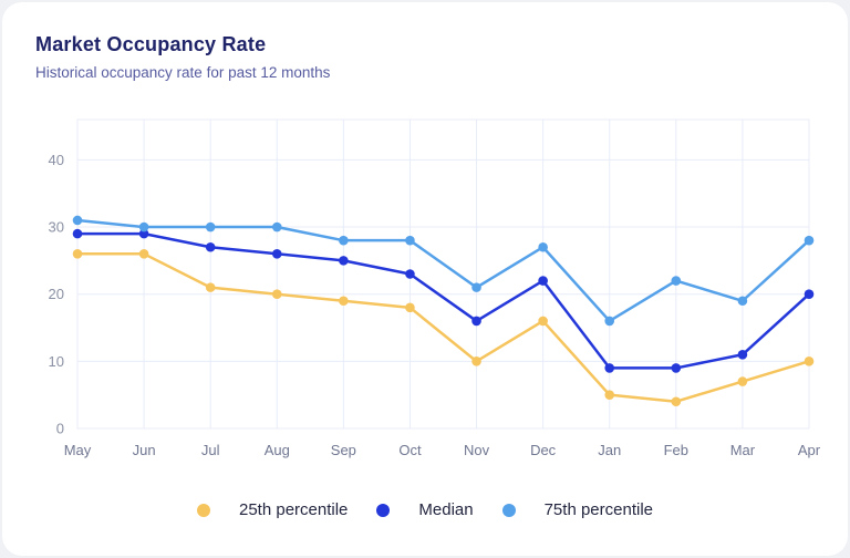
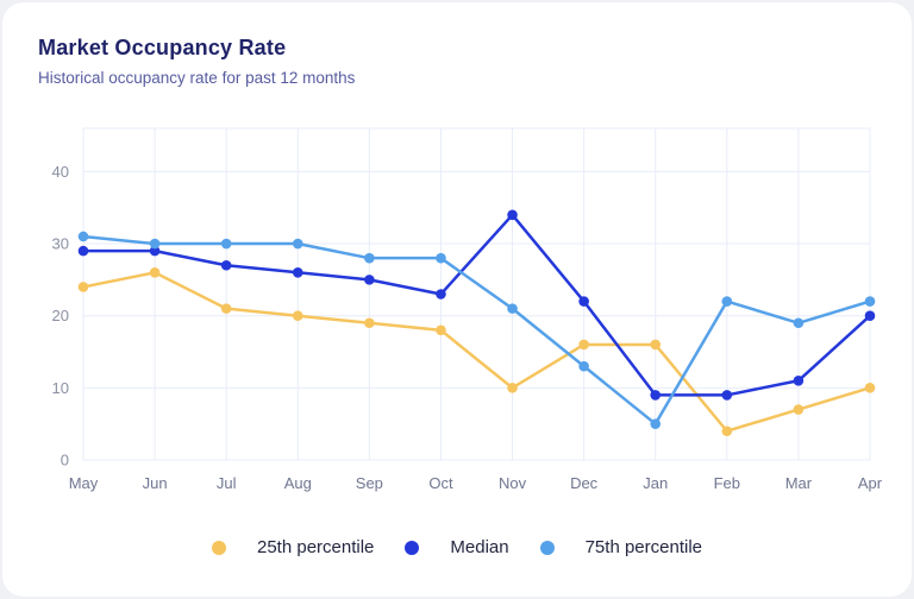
25th percentile/May: 26 -> 24
Median/Nov: 16 -> 34
75th percentile/Dec: 27 -> 13
25th percentile/Jan: 5 -> 16
75th percentile/Jan: 16 -> 5
75th percentile/Apr: 28 -> 22
